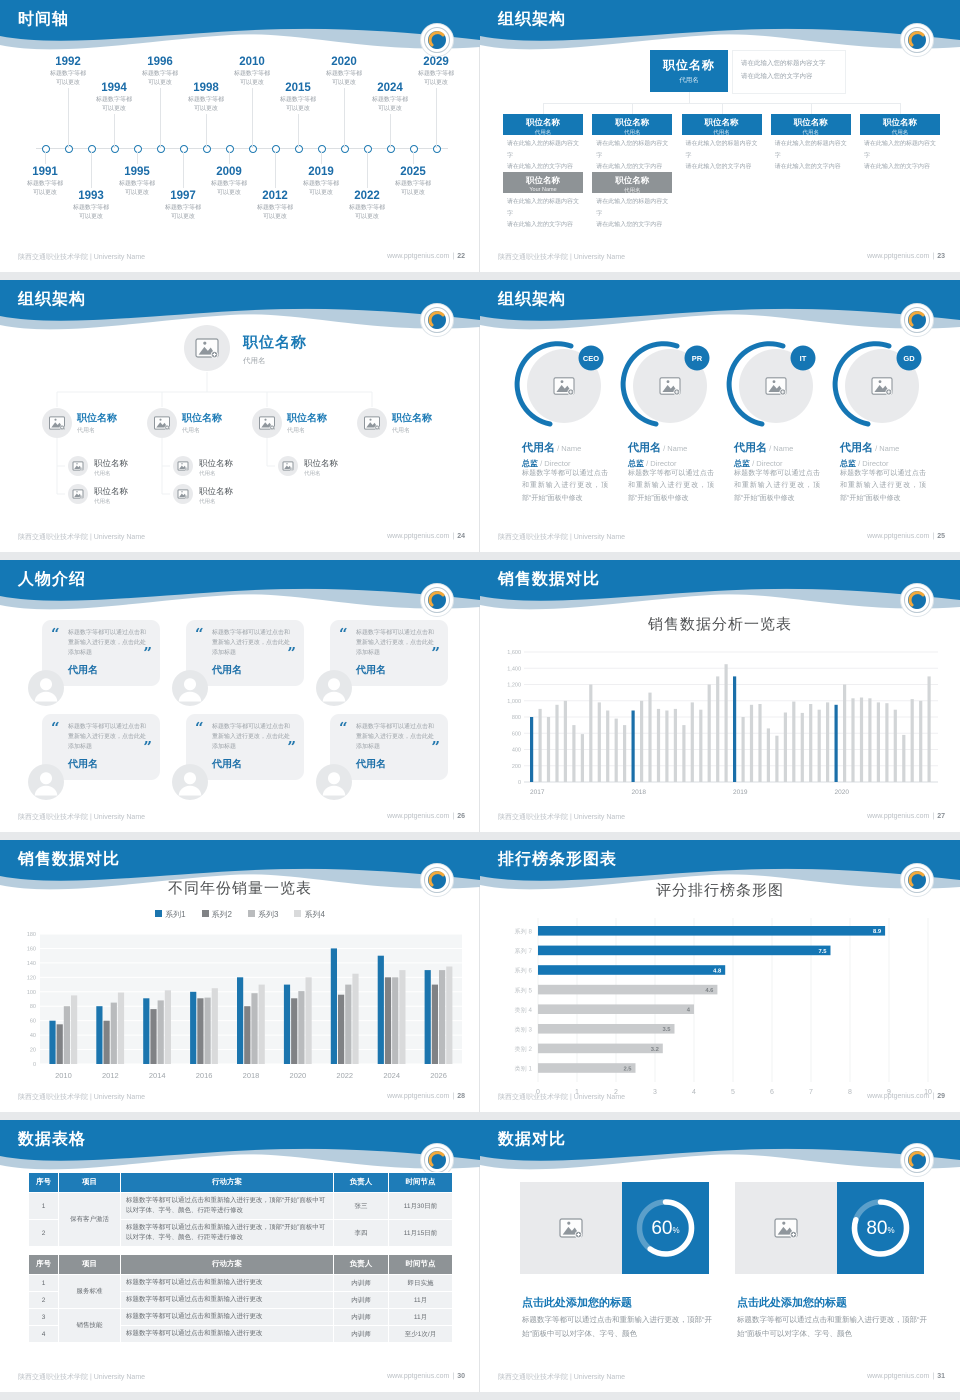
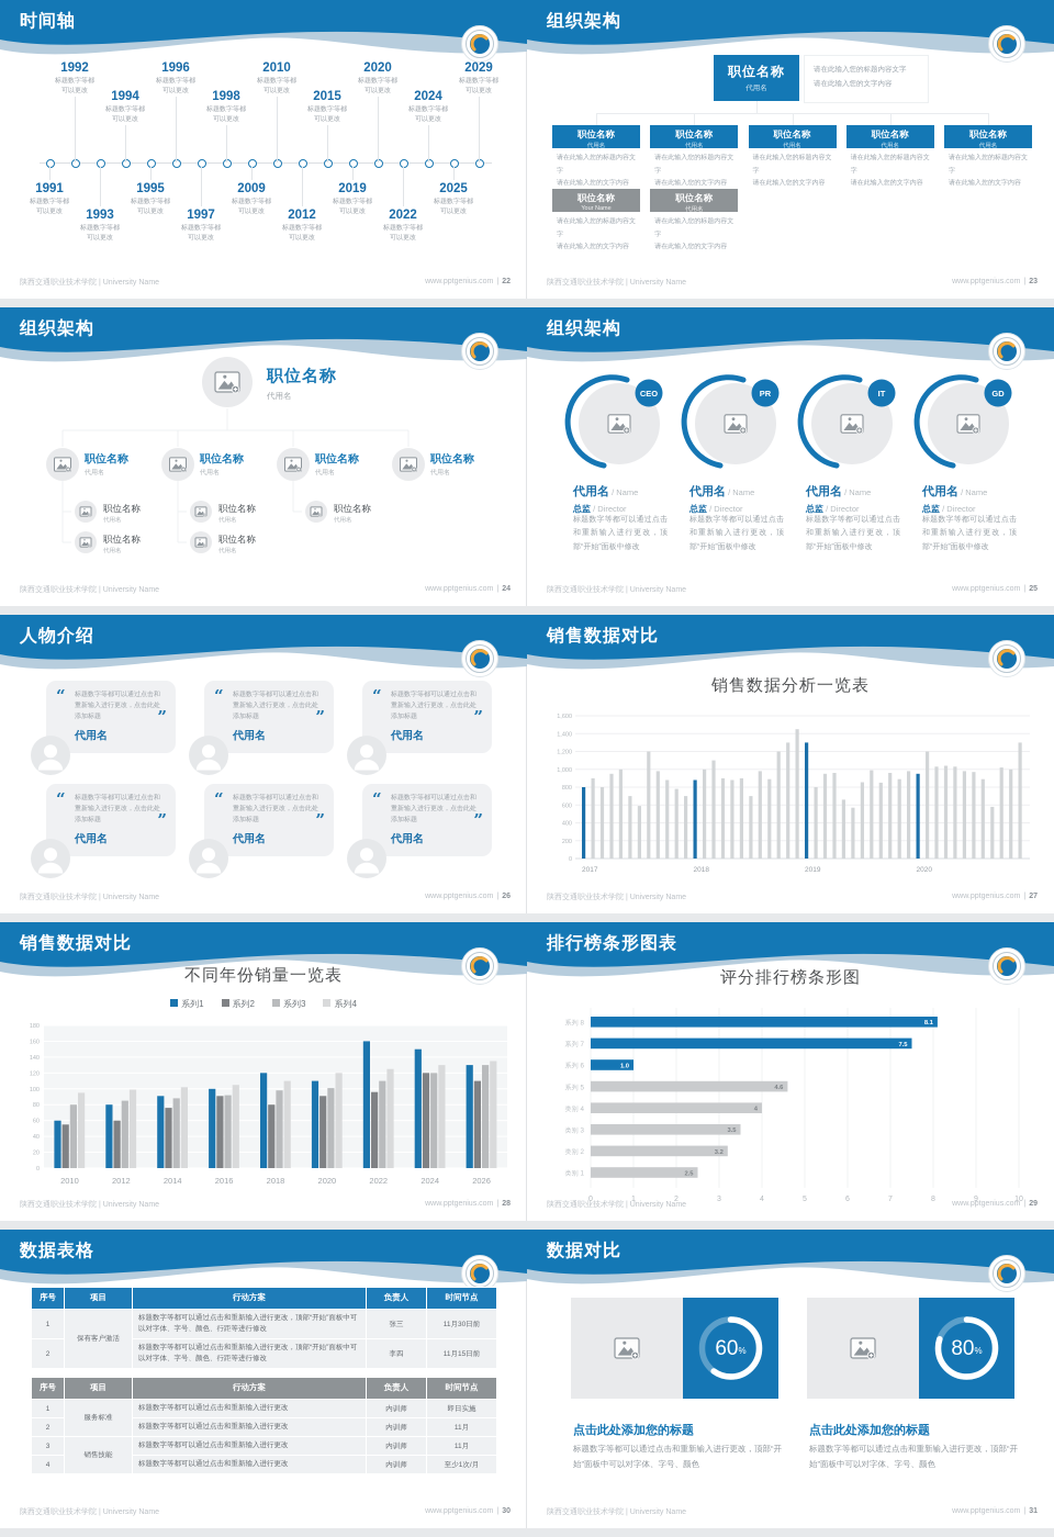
评分排行榜条形图/系列 8: 8.9 -> 8.1
评分排行榜条形图/系列 6: 4.8 -> 1.0
